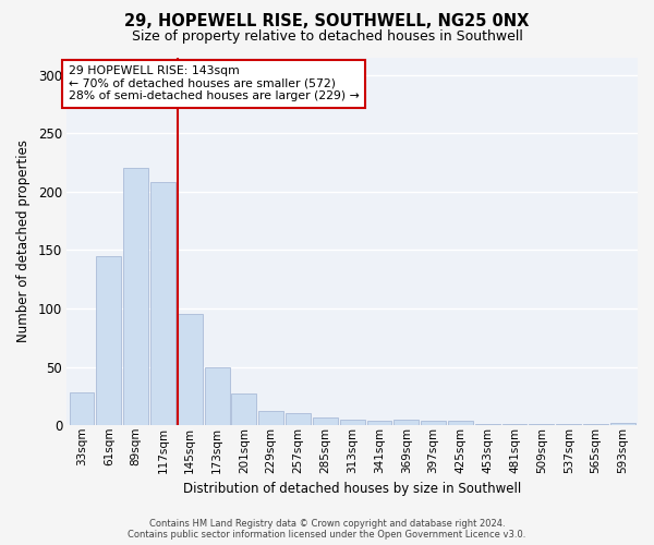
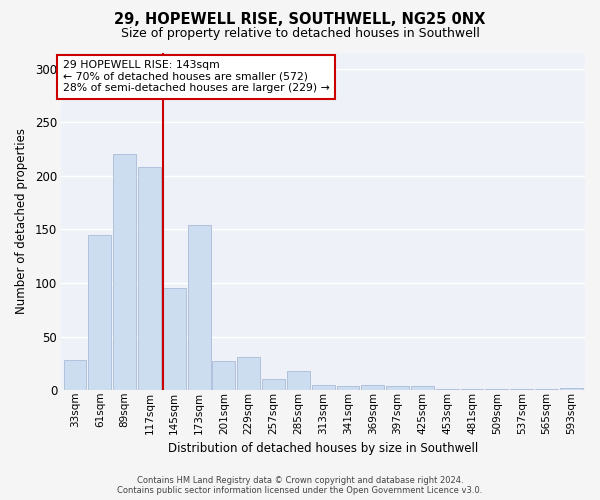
173sqm: 50 -> 154
229sqm: 12 -> 31
285sqm: 7 -> 18
